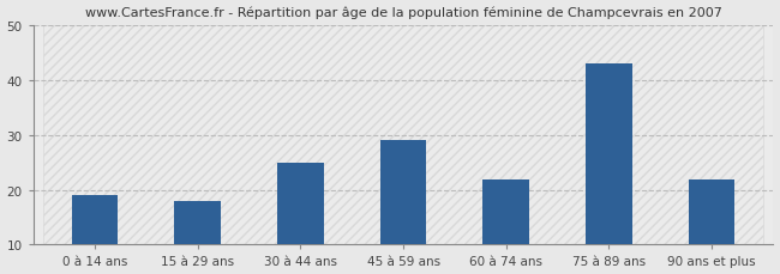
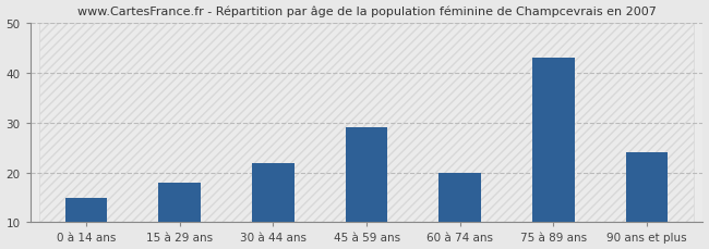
0 à 14 ans: 19 -> 15
30 à 44 ans: 25 -> 22
60 à 74 ans: 22 -> 20
90 ans et plus: 22 -> 24
